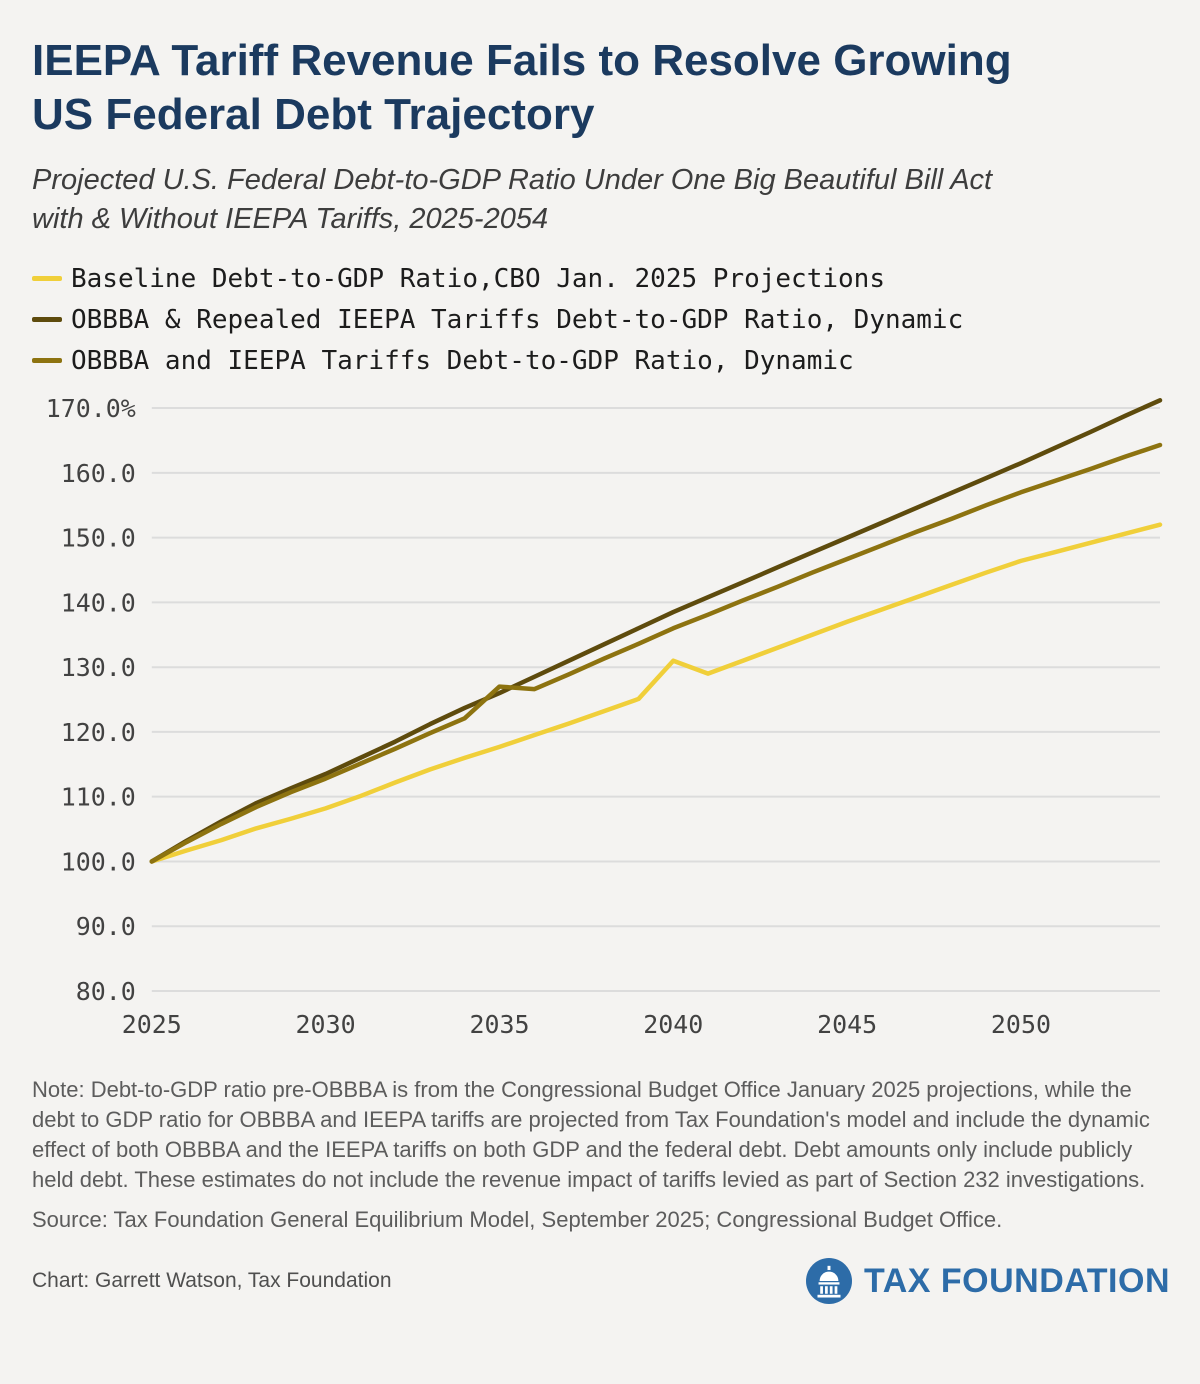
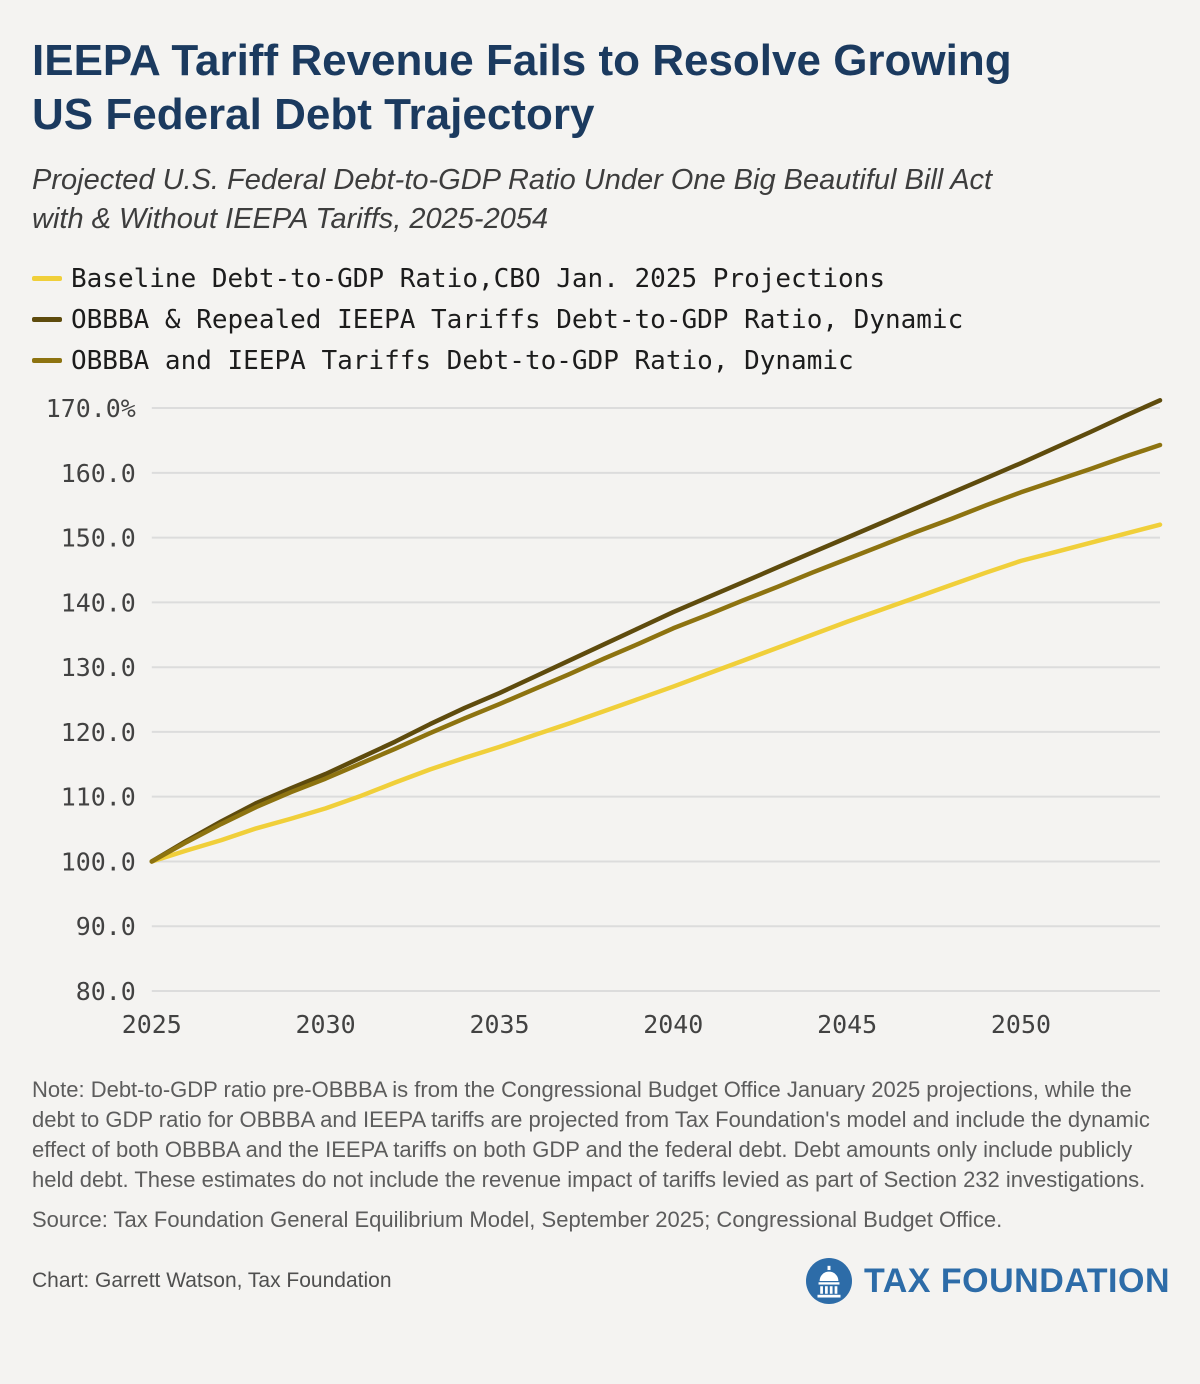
OBBBA and IEEPA Tariffs Debt-to-GDP Ratio, Dynamic/2035: 127% -> 124%
Baseline Debt-to-GDP Ratio,CBO Jan. 2025 Projections/2040: 131% -> 127%
